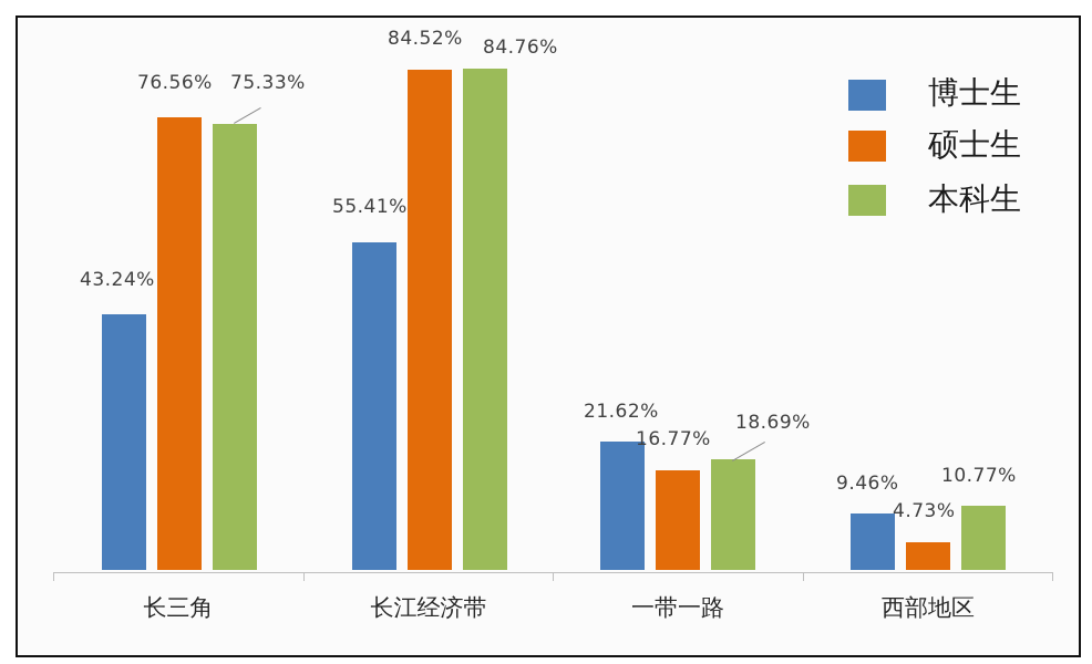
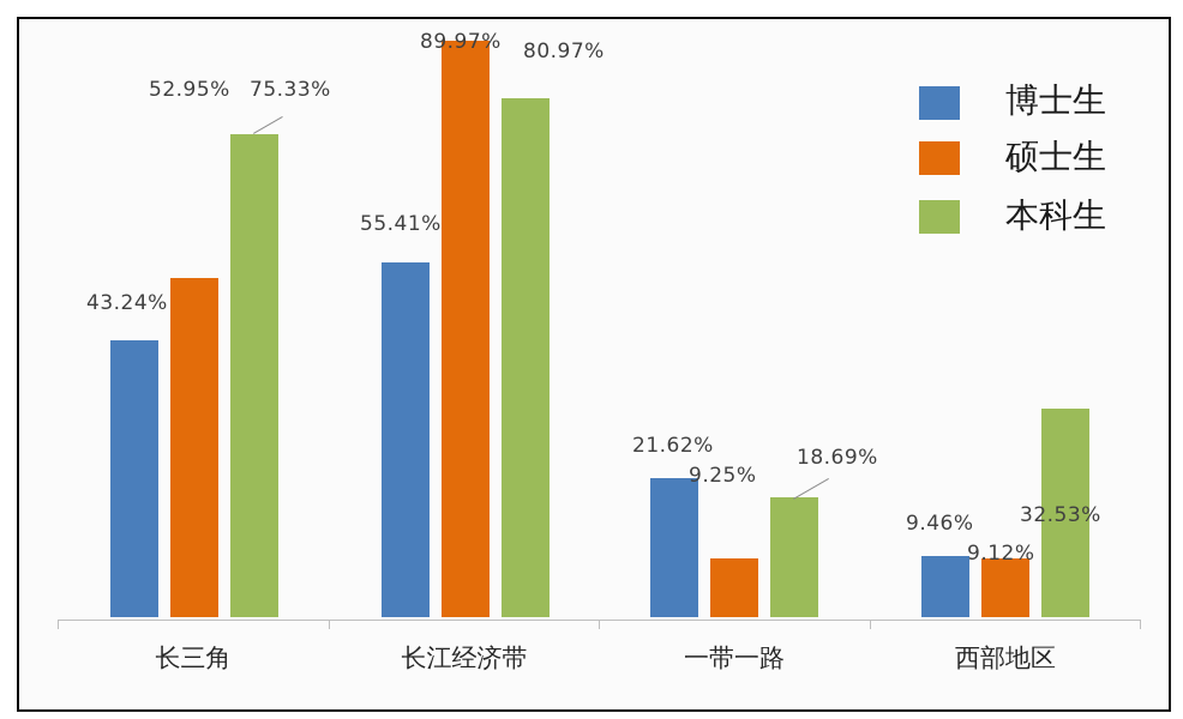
硕士生/长三角: 76.56% -> 52.95%
硕士生/长江经济带: 84.52% -> 89.97%
本科生/长江经济带: 84.76% -> 80.97%
硕士生/一带一路: 16.77% -> 9.25%
硕士生/西部地区: 4.73% -> 9.12%
本科生/西部地区: 10.77% -> 32.53%
